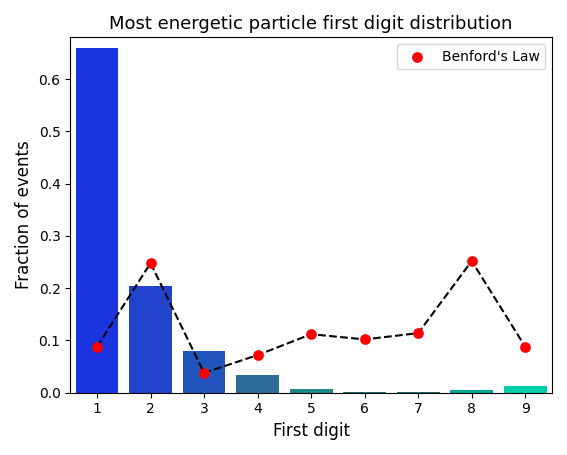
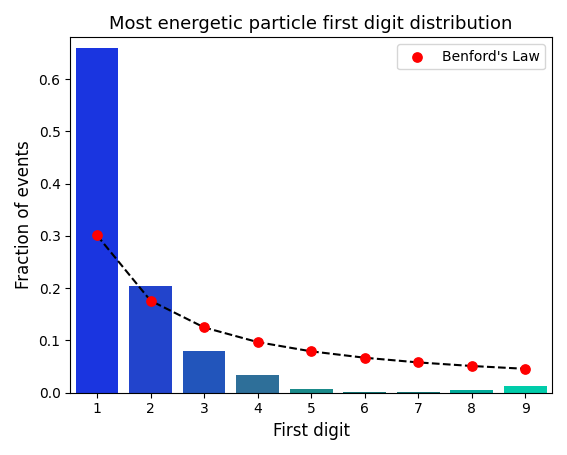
Benford's Law/1: 0.088 -> 0.301
Benford's Law/2: 0.248 -> 0.176
Benford's Law/3: 0.038 -> 0.125
Benford's Law/4: 0.072 -> 0.097
Benford's Law/5: 0.112 -> 0.079
Benford's Law/6: 0.102 -> 0.067
Benford's Law/7: 0.114 -> 0.058
Benford's Law/8: 0.252 -> 0.051
Benford's Law/9: 0.088 -> 0.046
